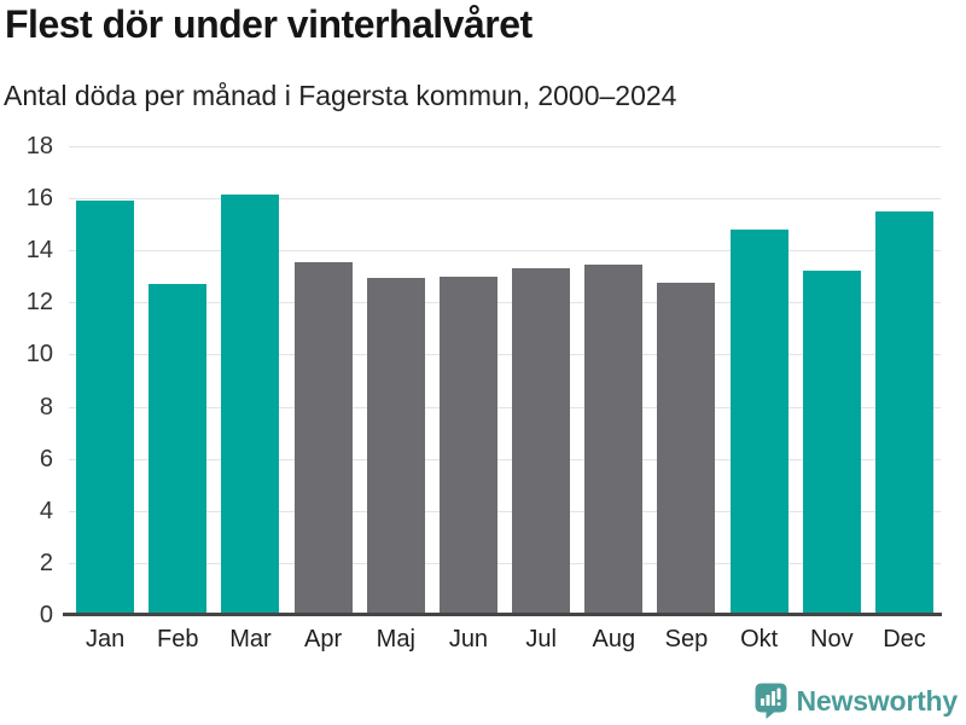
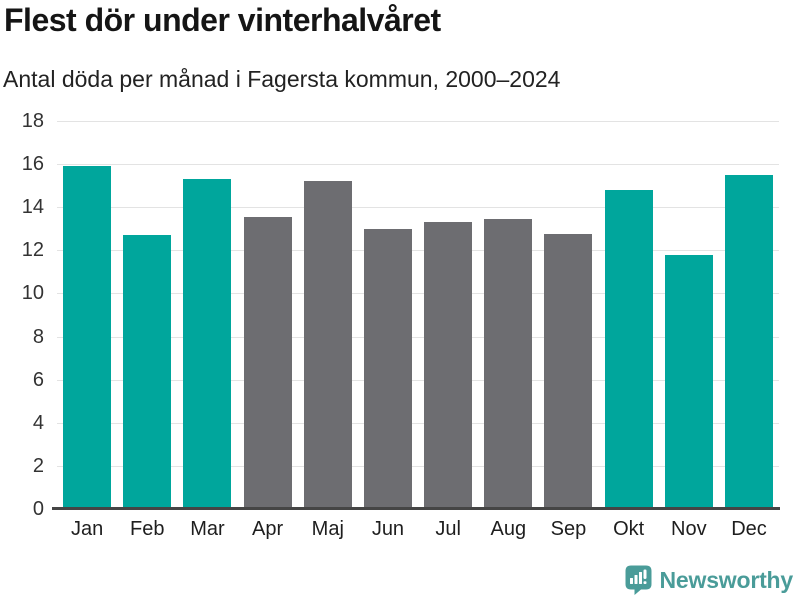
Mar: 16.1 -> 15.3
Maj: 12.9 -> 15.2
Nov: 13.2 -> 11.8
